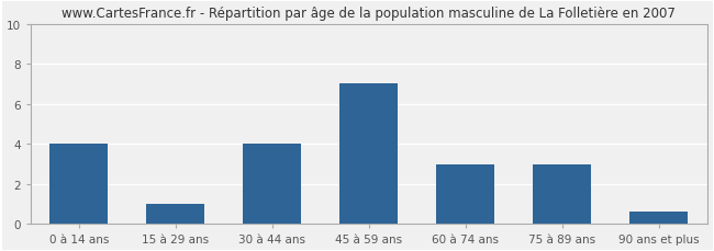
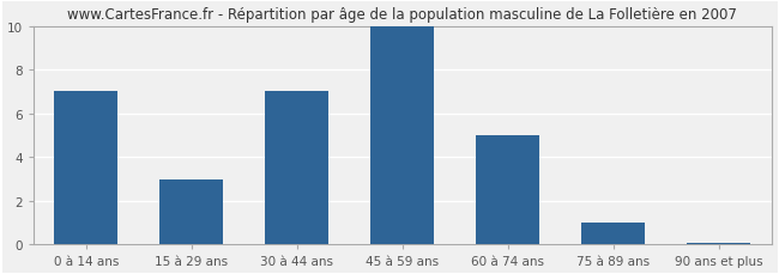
0 à 14 ans: 4.0 -> 7.0
15 à 29 ans: 1.0 -> 3.0
30 à 44 ans: 4.0 -> 7.0
45 à 59 ans: 7.0 -> 10.0
60 à 74 ans: 3.0 -> 5.0
75 à 89 ans: 3.0 -> 1.0
90 ans et plus: 0.6 -> 0.1
